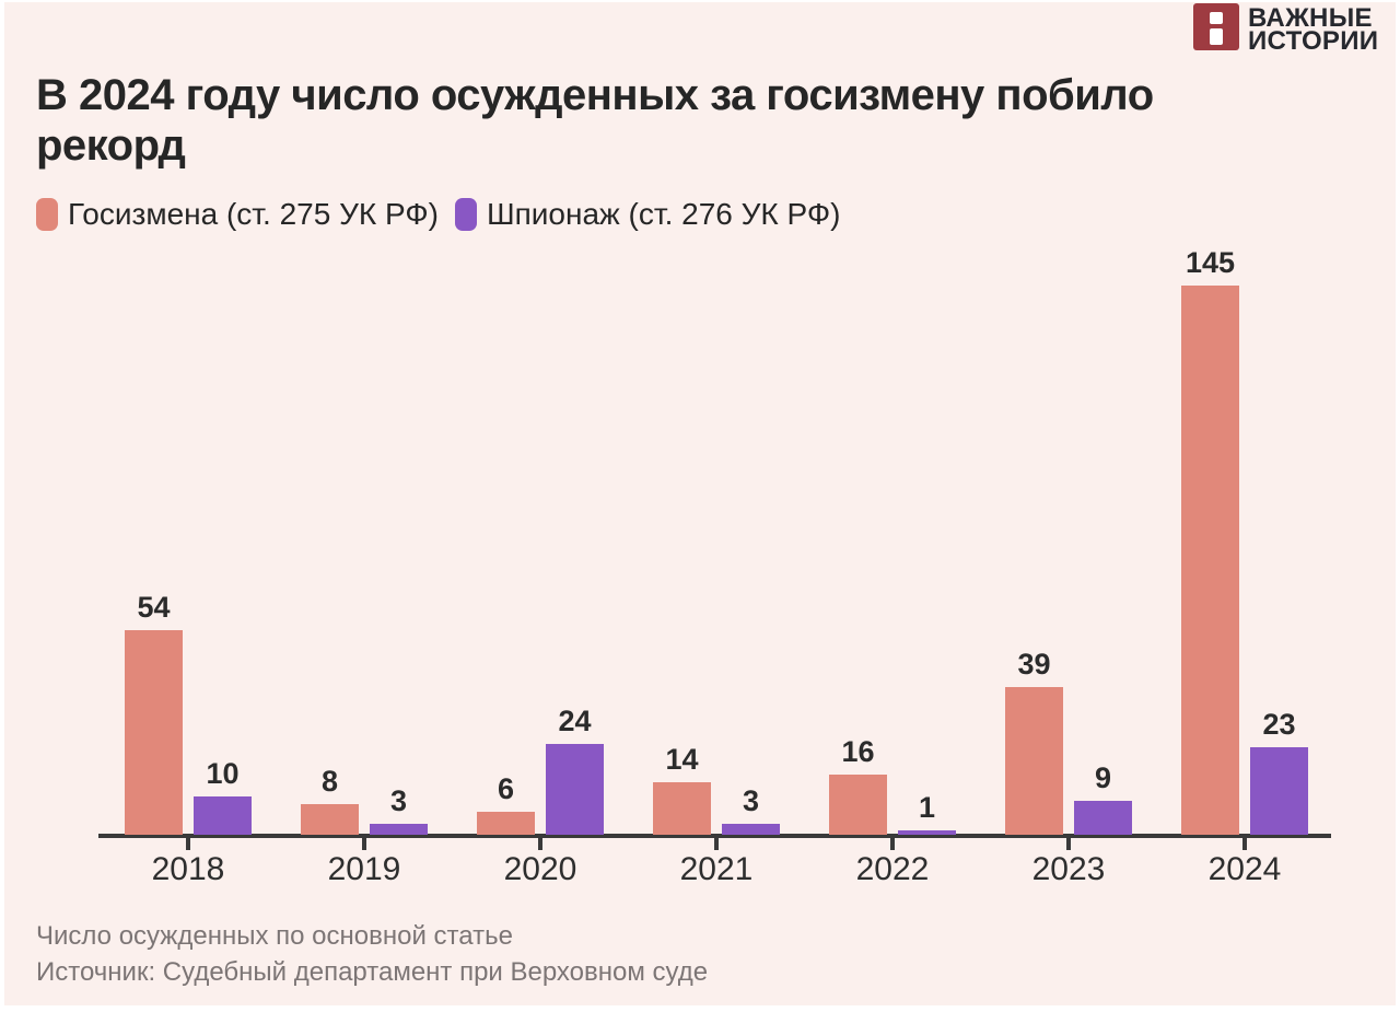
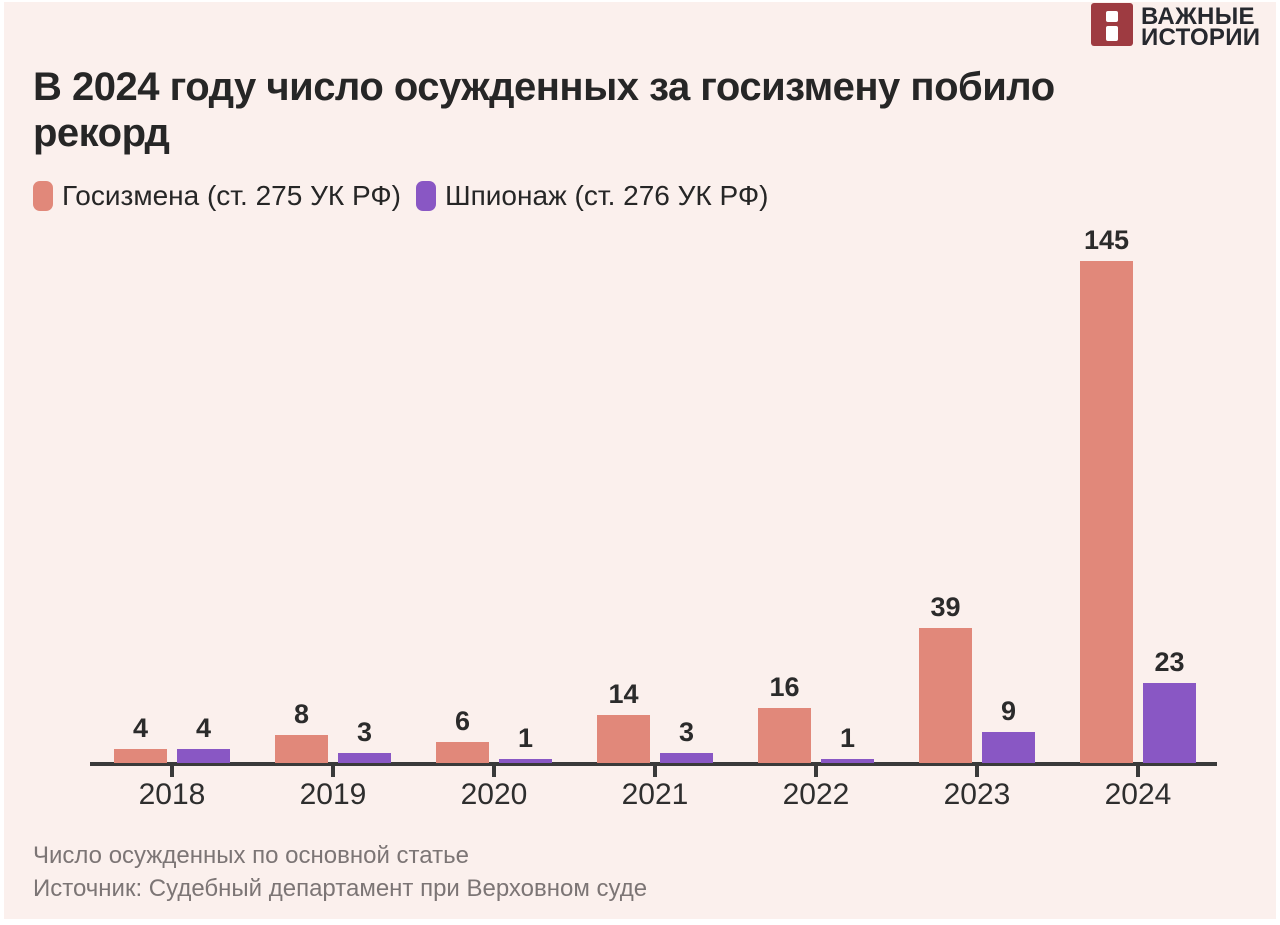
Госизмена (ст. 275 УК РФ)/2018: 54 -> 4
Шпионаж (ст. 276 УК РФ)/2018: 10 -> 4
Шпионаж (ст. 276 УК РФ)/2020: 24 -> 1
